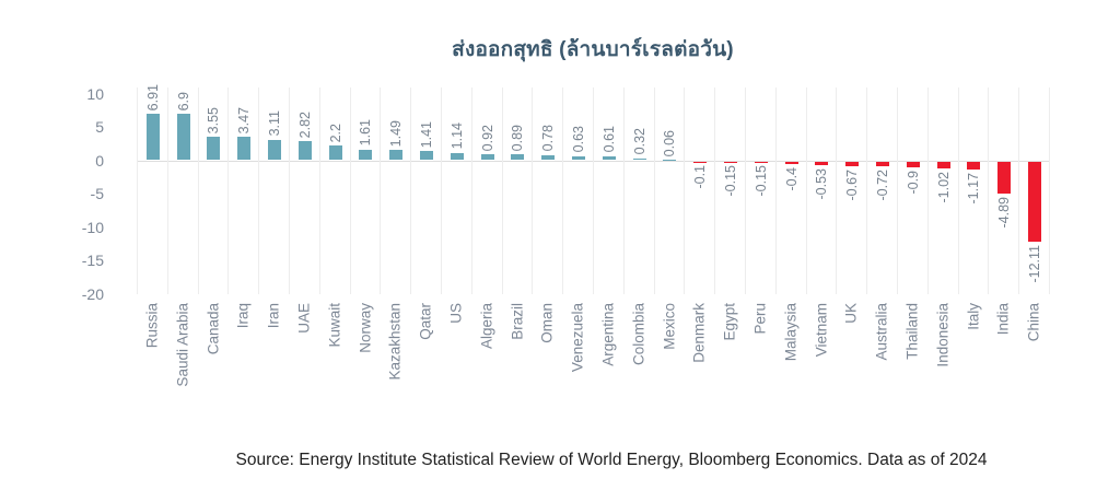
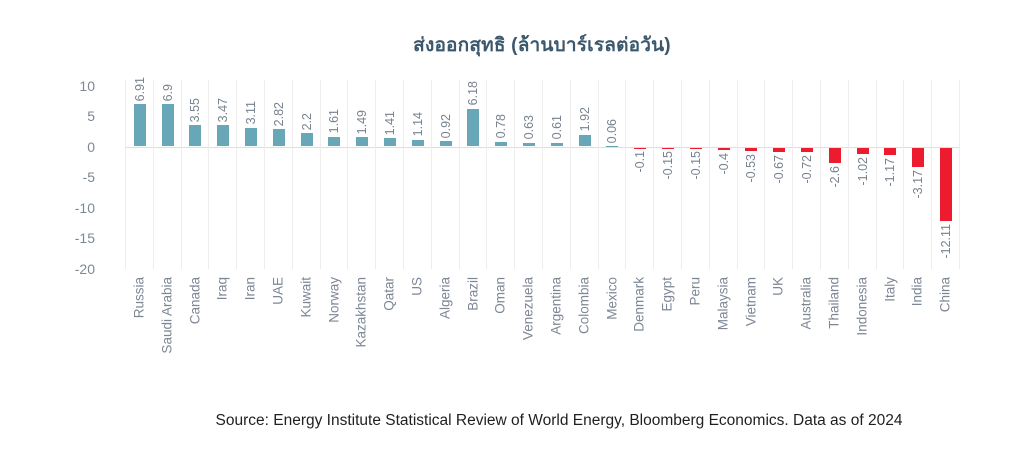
Brazil: 0.89 -> 6.18
Colombia: 0.32 -> 1.92
Thailand: -0.9 -> -2.6
India: -4.89 -> -3.17
